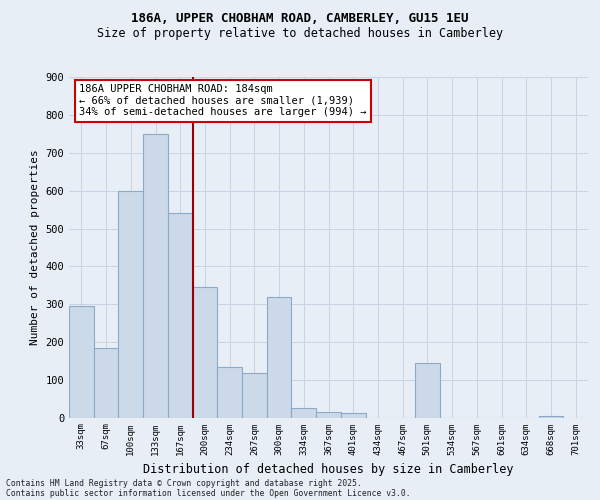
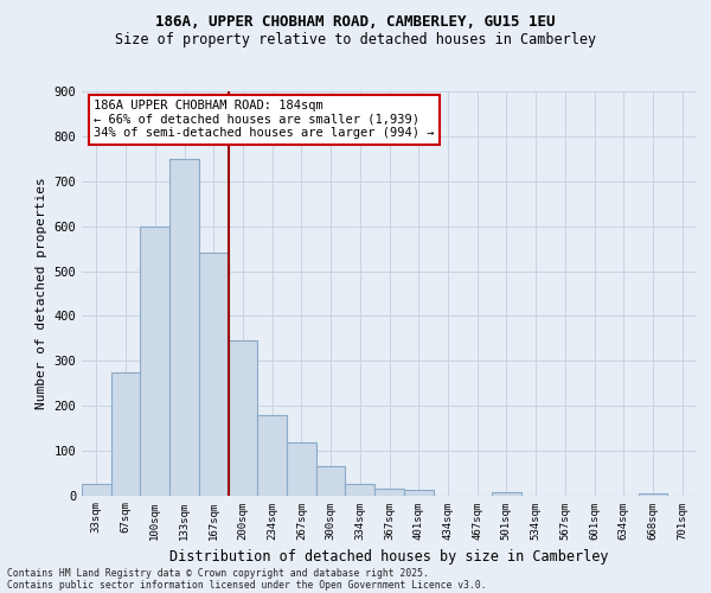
33sqm: 295 -> 25
67sqm: 185 -> 275
234sqm: 135 -> 180
300sqm: 320 -> 65
501sqm: 145 -> 7
